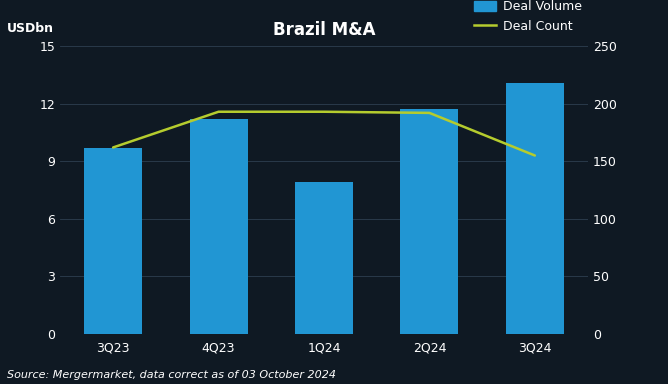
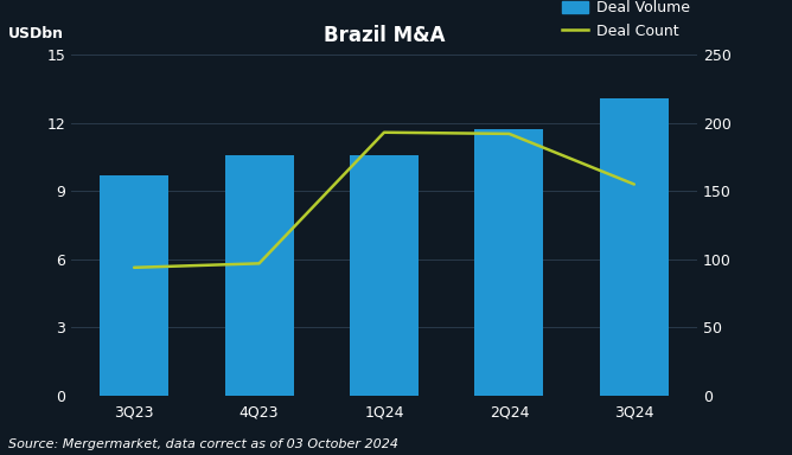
Deal Count/3Q23: 162 -> 94
Deal Volume/4Q23: 11.2 -> 10.6
Deal Count/4Q23: 193 -> 97
Deal Volume/1Q24: 7.9 -> 10.6
